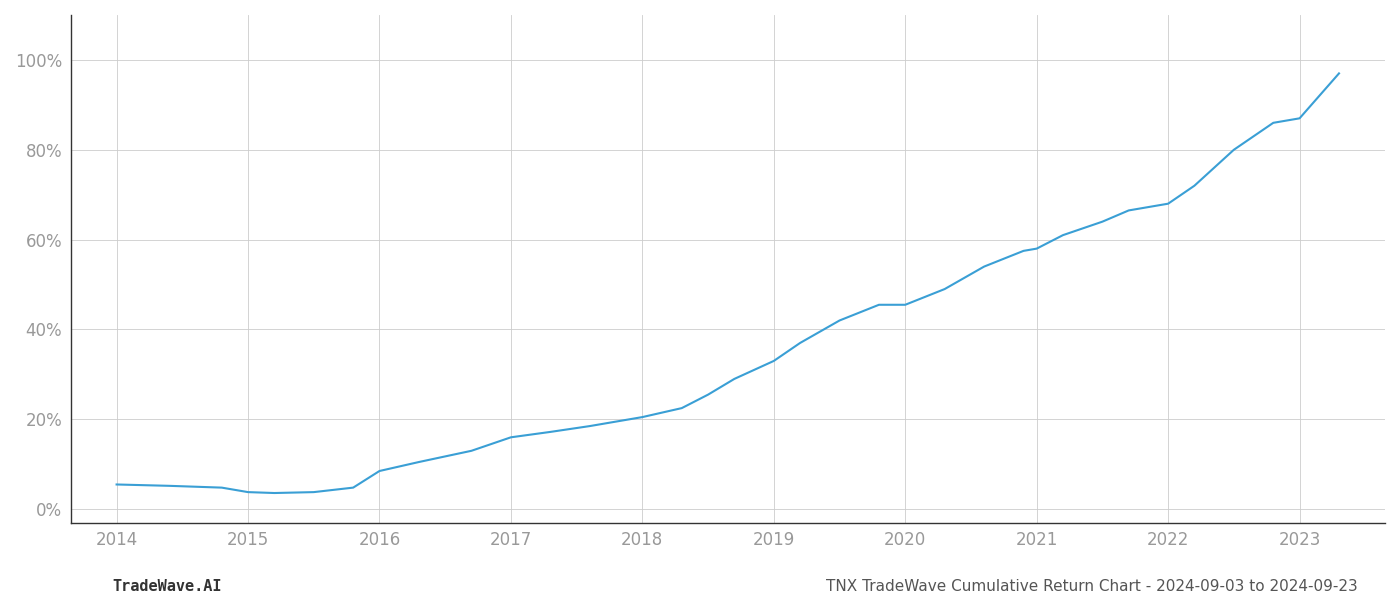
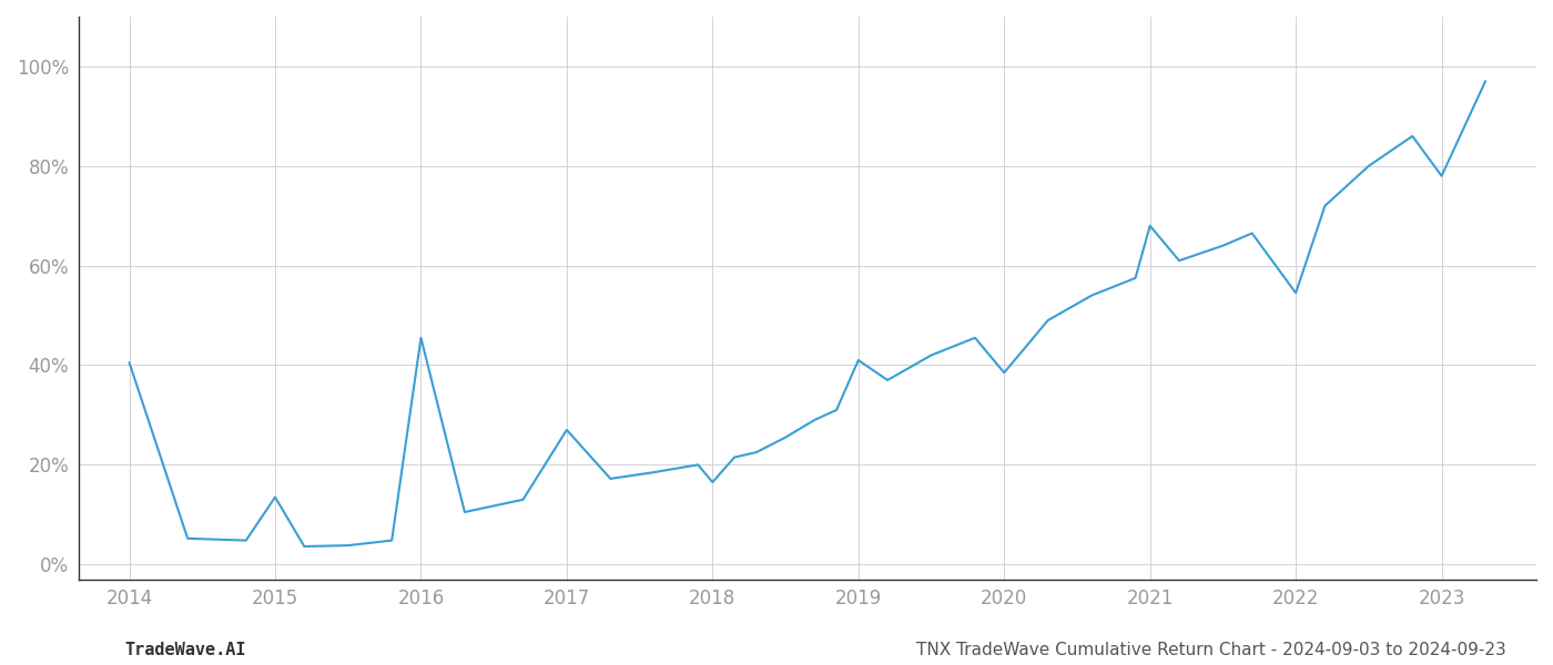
2014: 5.5% -> 40.5%
2015: 3.8% -> 13.5%
2016: 8.5% -> 45.5%
2017: 16.0% -> 27.0%
2018: 20.5% -> 16.5%
2019: 33.0% -> 41.0%
2020: 45.5% -> 38.5%
2021: 58.0% -> 68.0%
2022: 68.0% -> 54.5%
2023: 87.0% -> 78.0%
